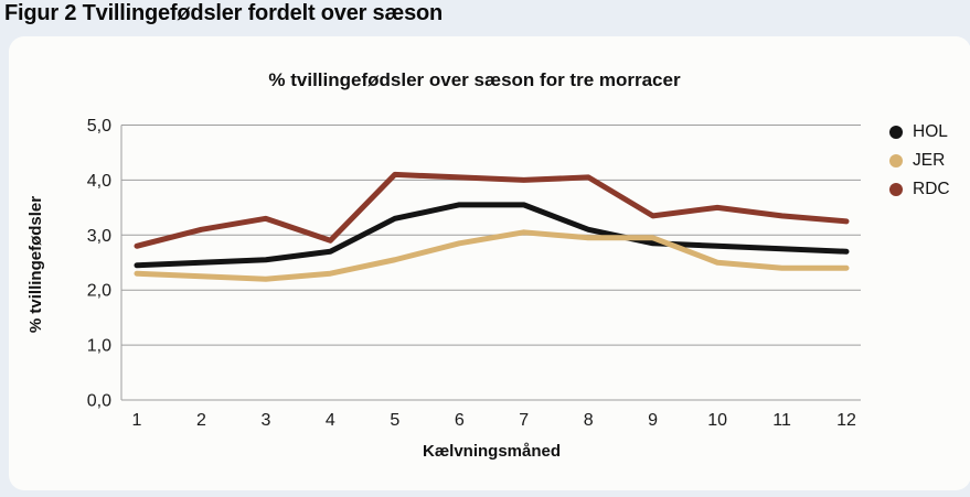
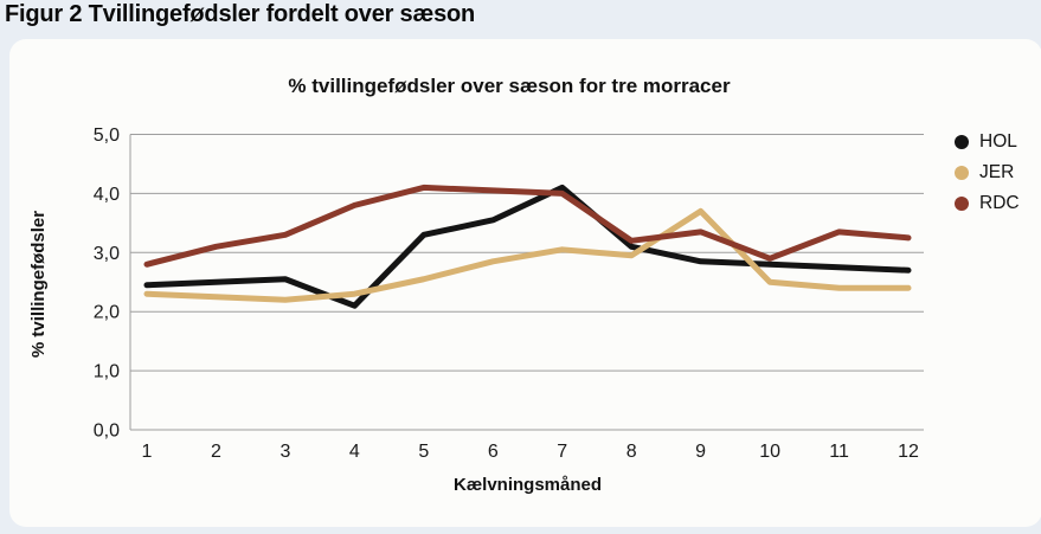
HOL/4: 2,7 -> 2,1
RDC/4: 2,9 -> 3,8
HOL/7: 3,5 -> 4,1
RDC/8: 4,0 -> 3,2
JER/9: 3,0 -> 3,7
RDC/10: 3,5 -> 2,9
